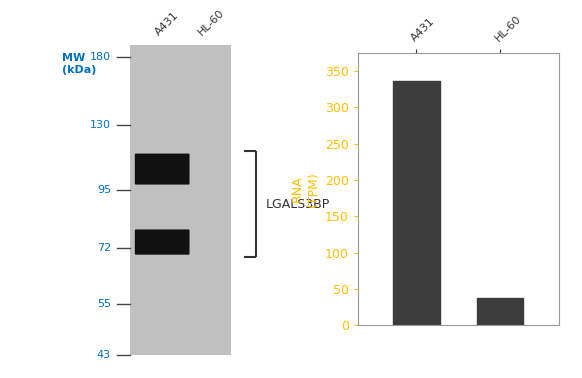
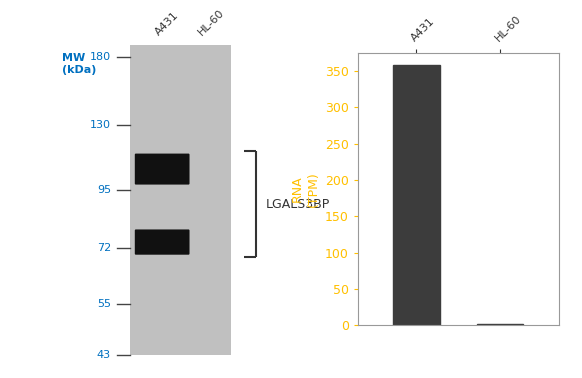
A431: 336 -> 358
HL-60: 38 -> 2
